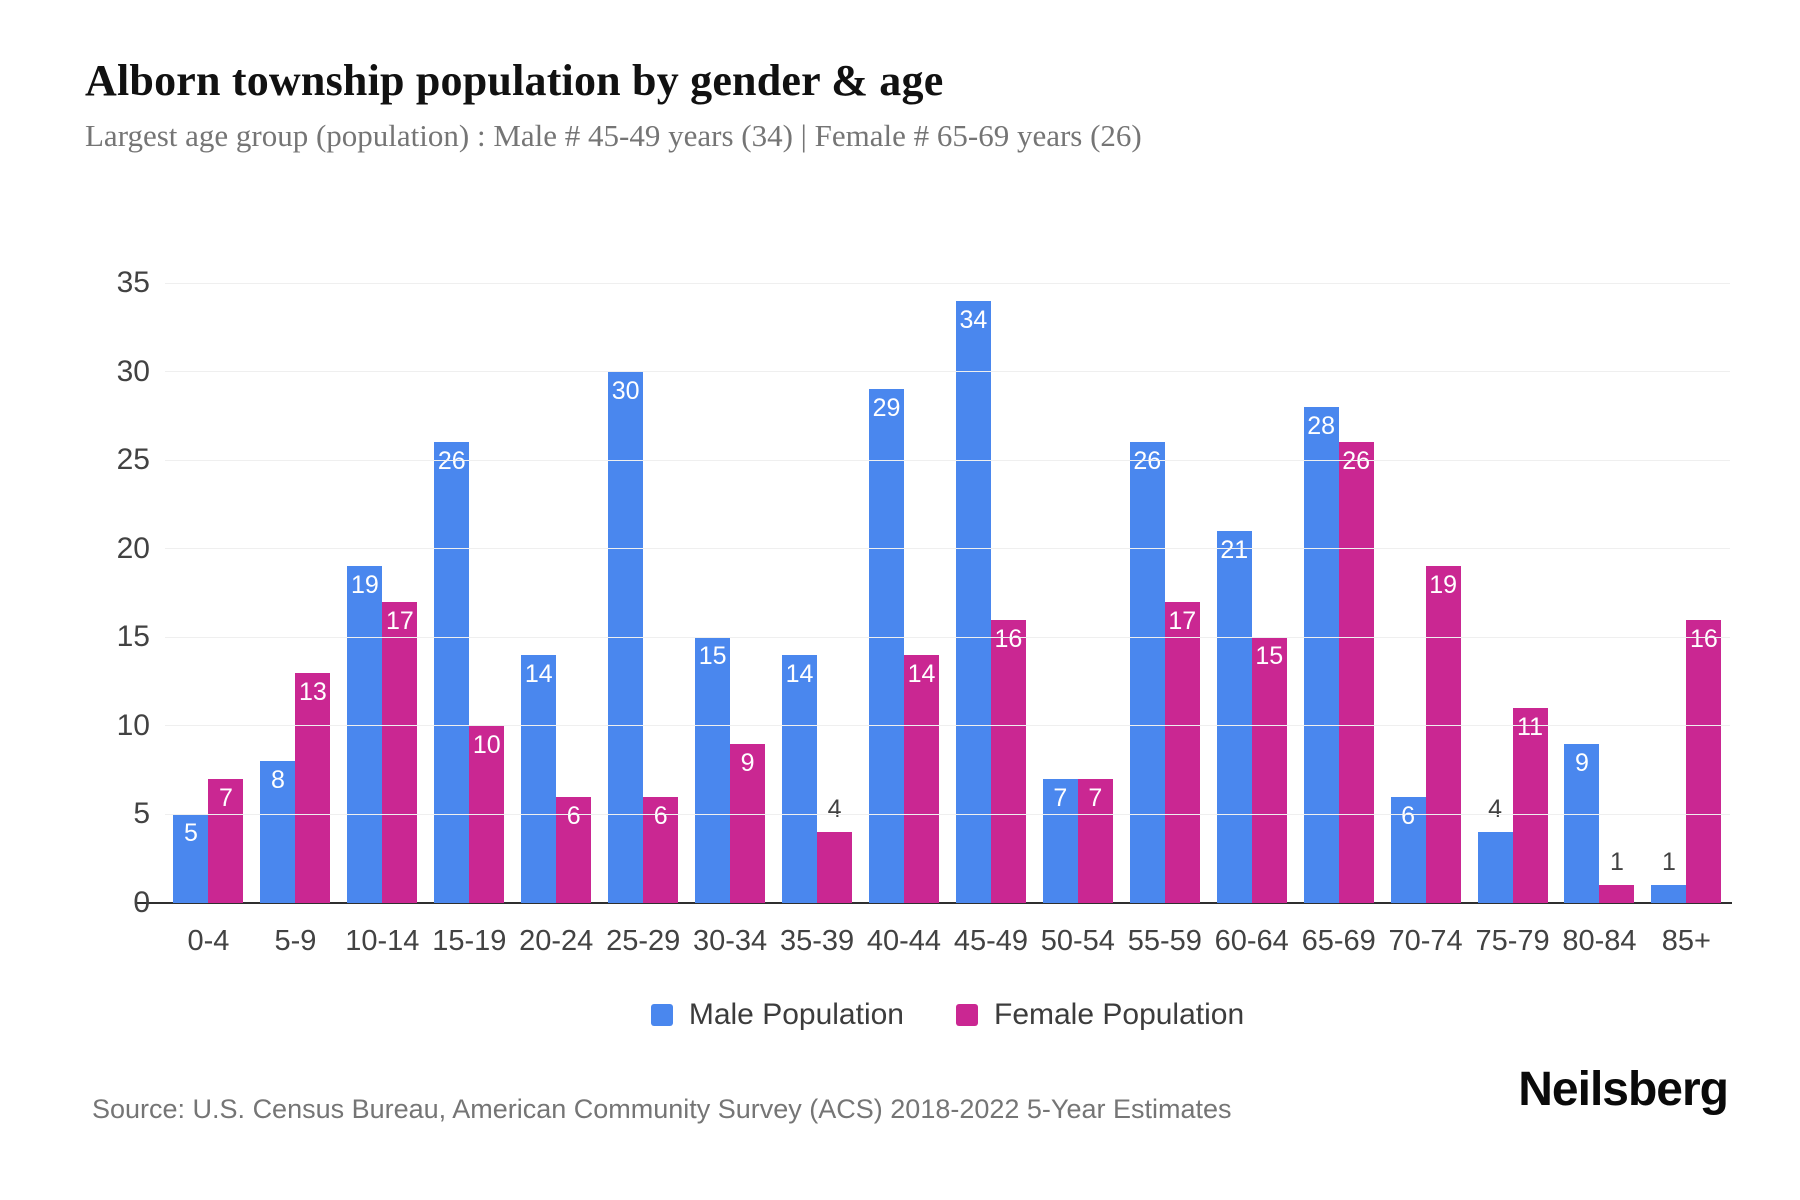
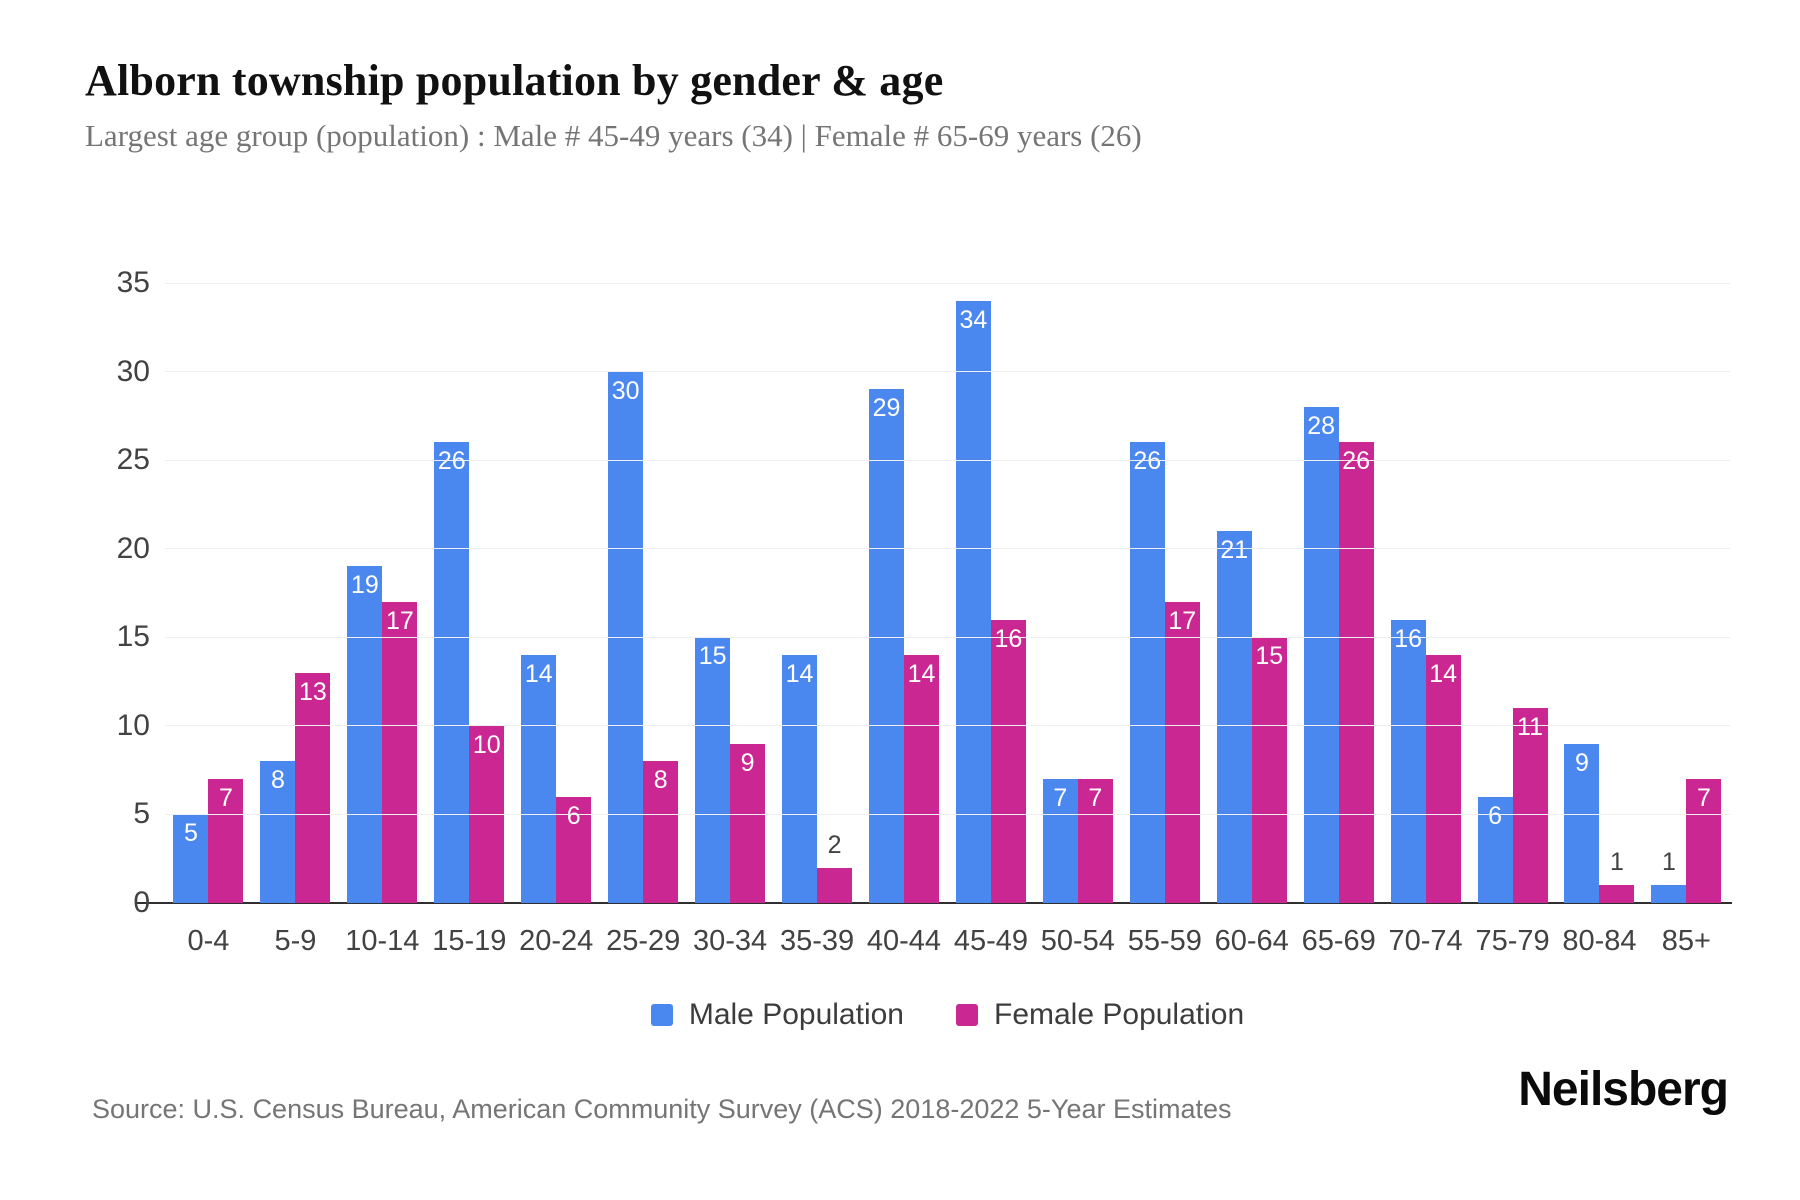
Female Population/25-29: 6 -> 8
Female Population/35-39: 4 -> 2
Male Population/70-74: 6 -> 16
Female Population/70-74: 19 -> 14
Male Population/75-79: 4 -> 6
Female Population/85+: 16 -> 7
